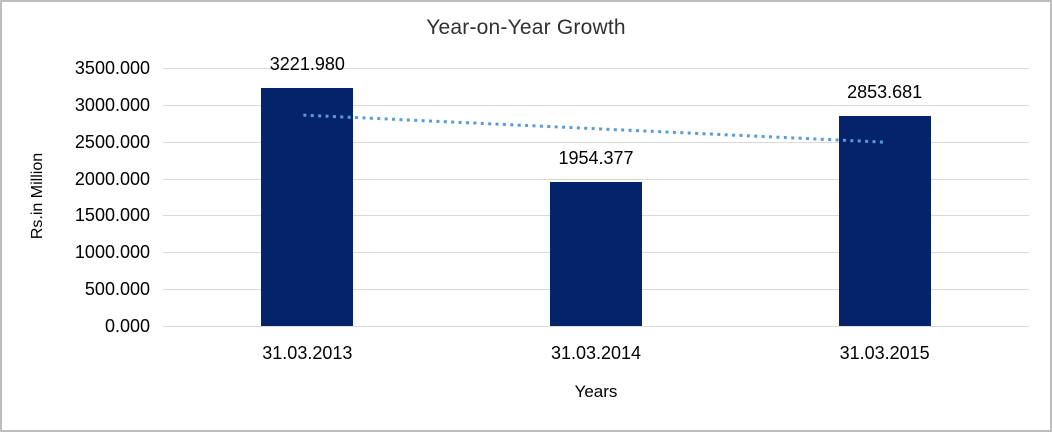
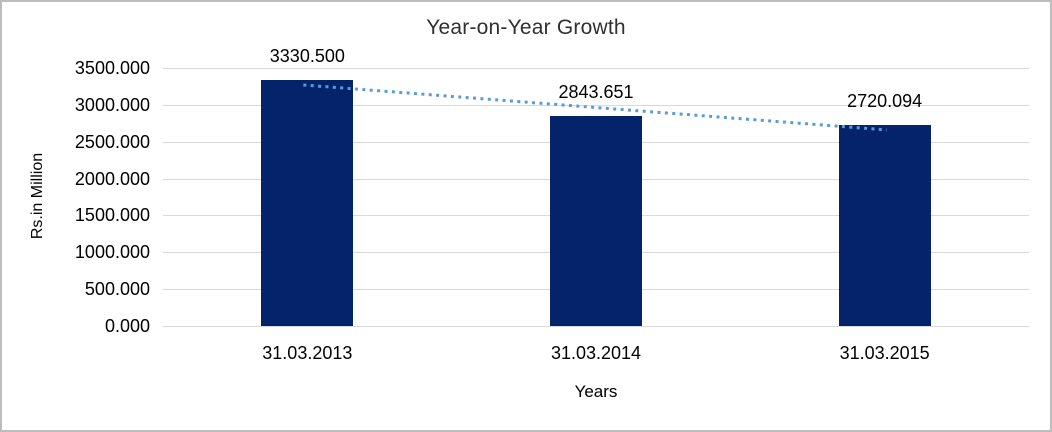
31.03.2013: 3221.980 -> 3330.500
31.03.2014: 1954.377 -> 2843.651
31.03.2015: 2853.681 -> 2720.094
